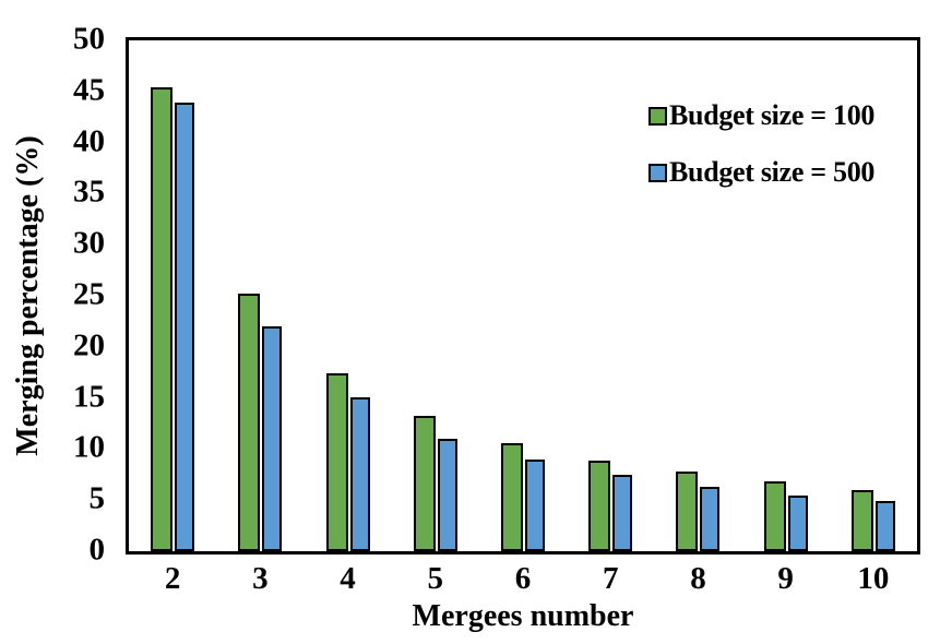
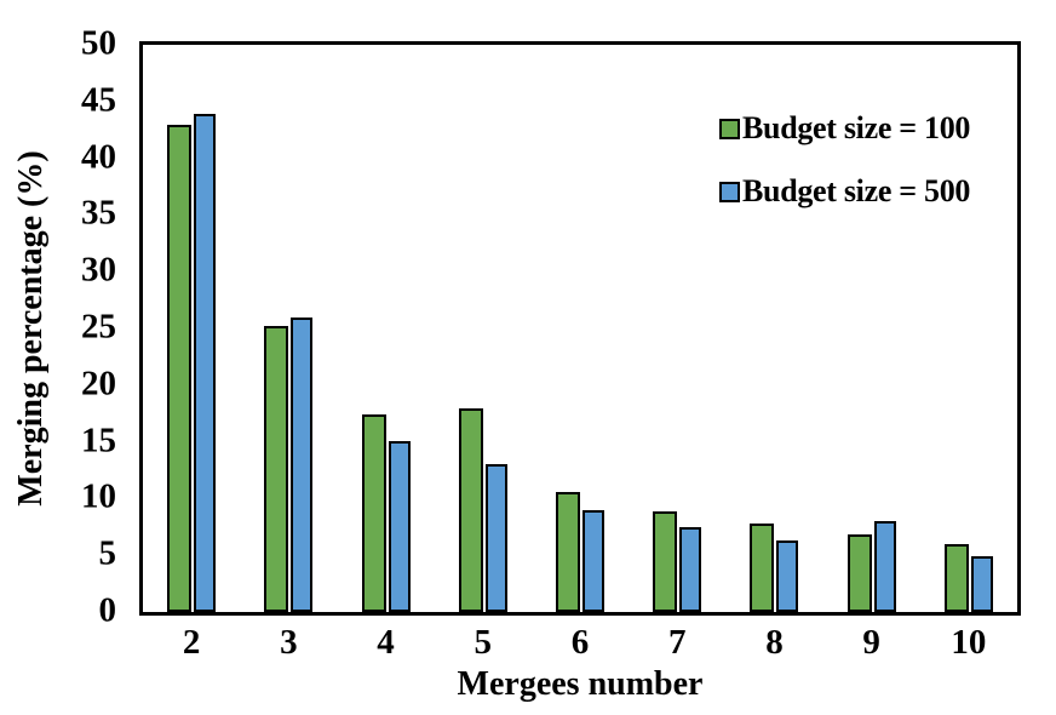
Budget size = 100/2: 45 -> 43
Budget size = 500/3: 22 -> 26
Budget size = 100/5: 13 -> 18
Budget size = 500/5: 11 -> 13
Budget size = 500/9: 6 -> 8
